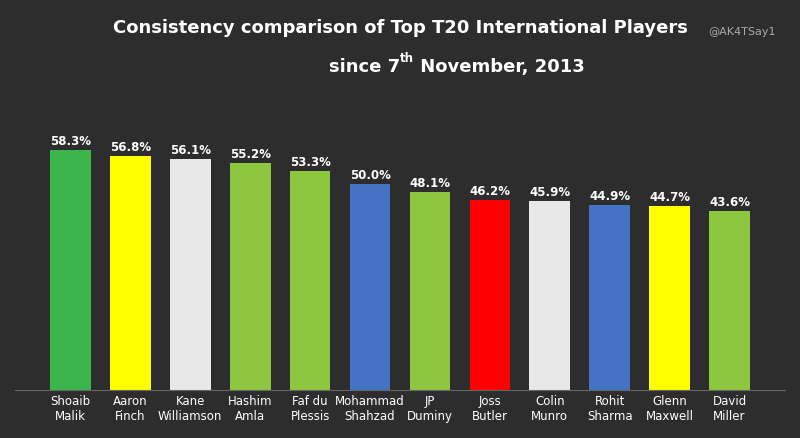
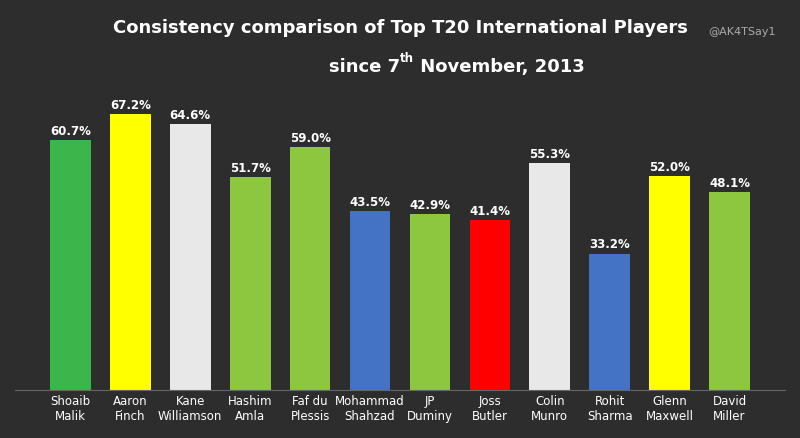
Shoaib Malik: 58.3% -> 60.7%
Aaron Finch: 56.8% -> 67.2%
Kane Williamson: 56.1% -> 64.6%
Hashim Amla: 55.2% -> 51.7%
Faf du Plessis: 53.3% -> 59.0%
Mohammad Shahzad: 50.0% -> 43.5%
JP Duminy: 48.1% -> 42.9%
Joss Butler: 46.2% -> 41.4%
Colin Munro: 45.9% -> 55.3%
Rohit Sharma: 44.9% -> 33.2%
Glenn Maxwell: 44.7% -> 52.0%
David Miller: 43.6% -> 48.1%
